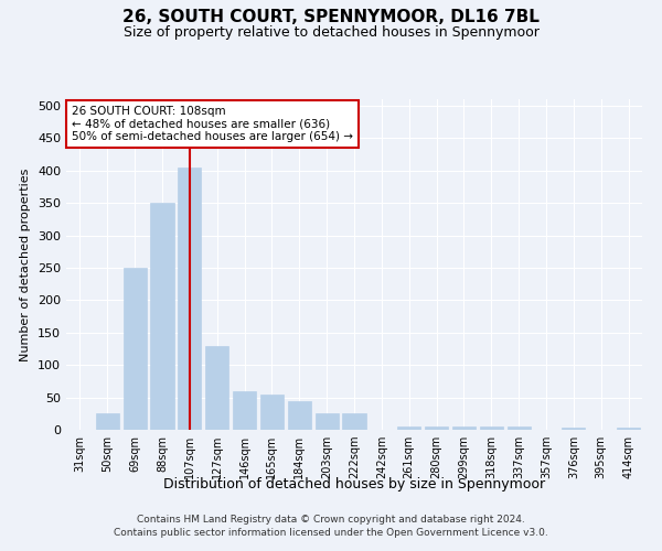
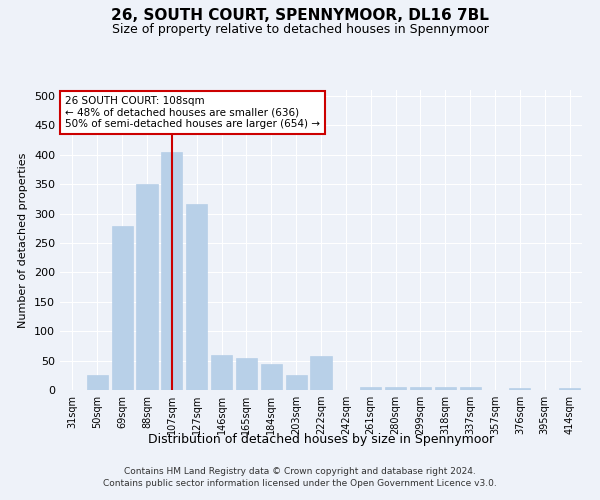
69sqm: 250 -> 278
127sqm: 130 -> 316
222sqm: 25 -> 58
